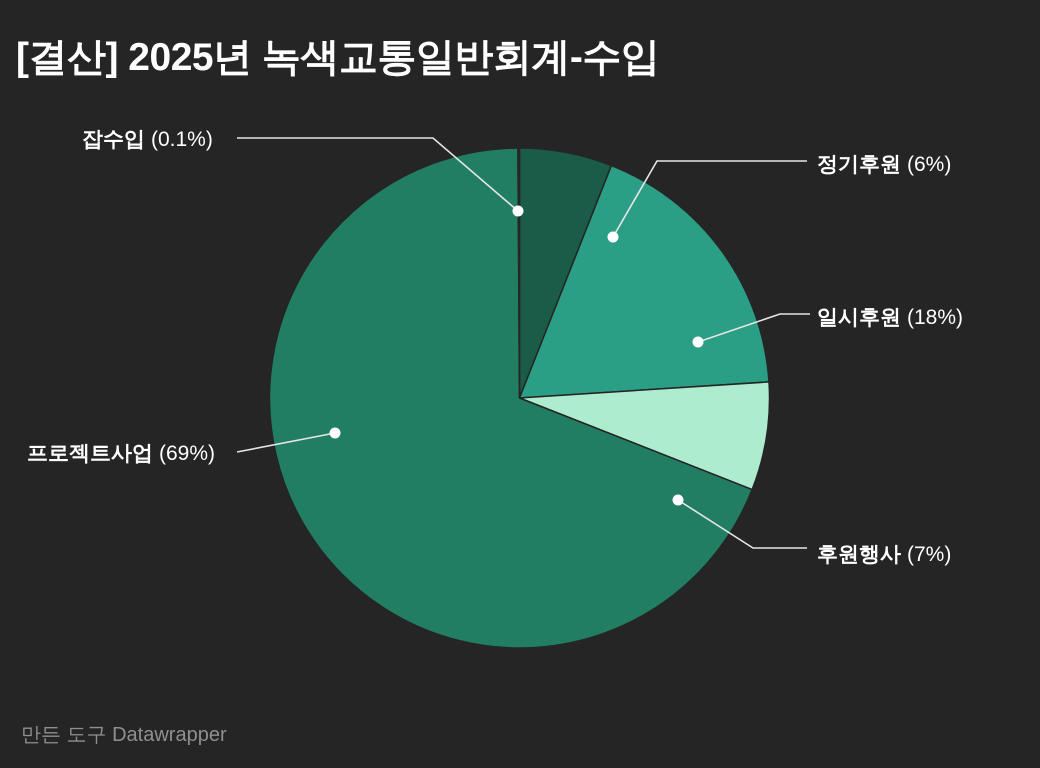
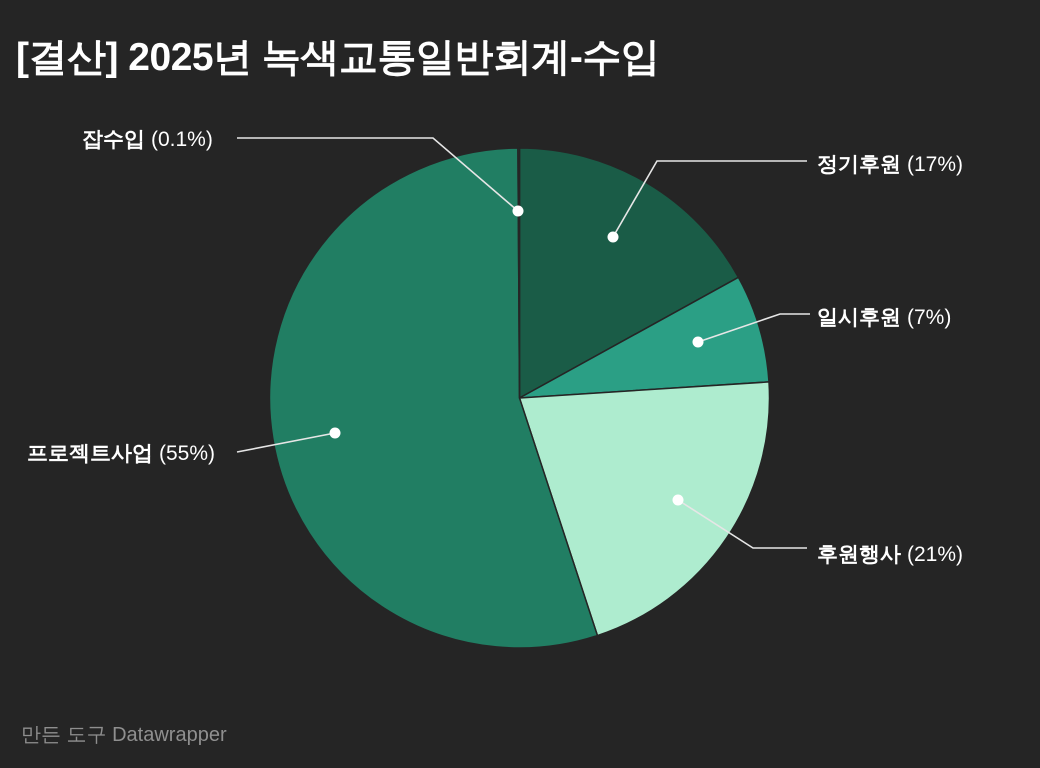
정기후원: 6% -> 17%
일시후원: 18% -> 7%
후원행사: 7% -> 21%
프로젝트사업: 69% -> 55%
